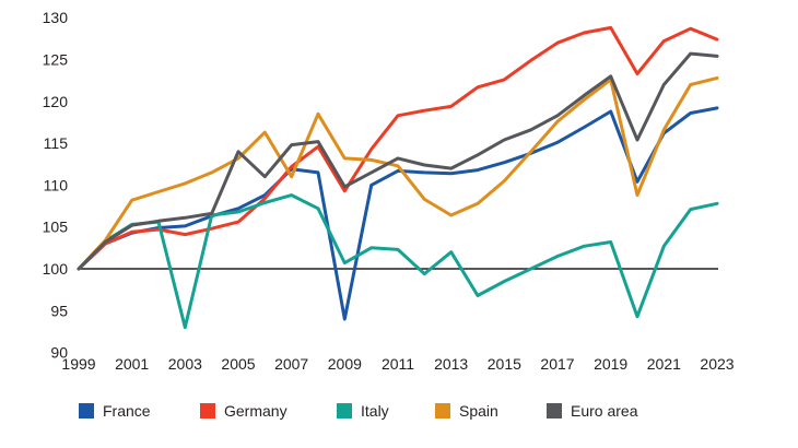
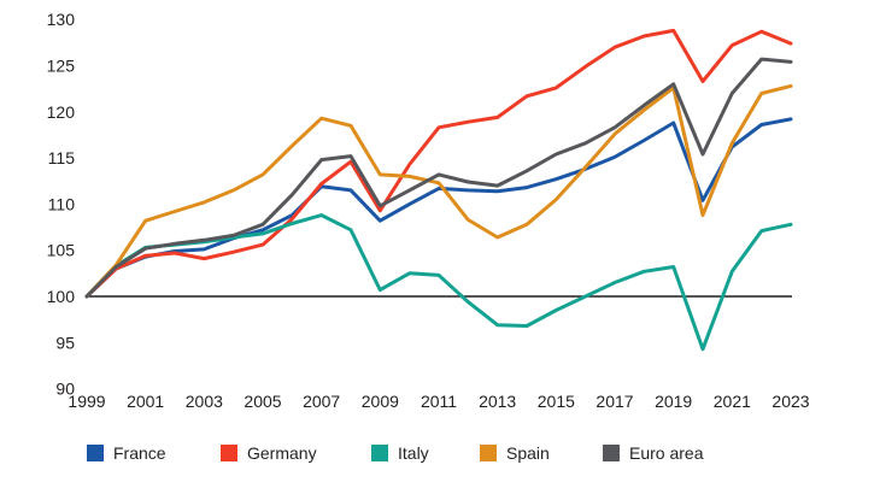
Italy/2003: 93 -> 106
Euro area/2005: 114 -> 108
Spain/2007: 111 -> 119
France/2009: 94 -> 108
Italy/2013: 102 -> 97
